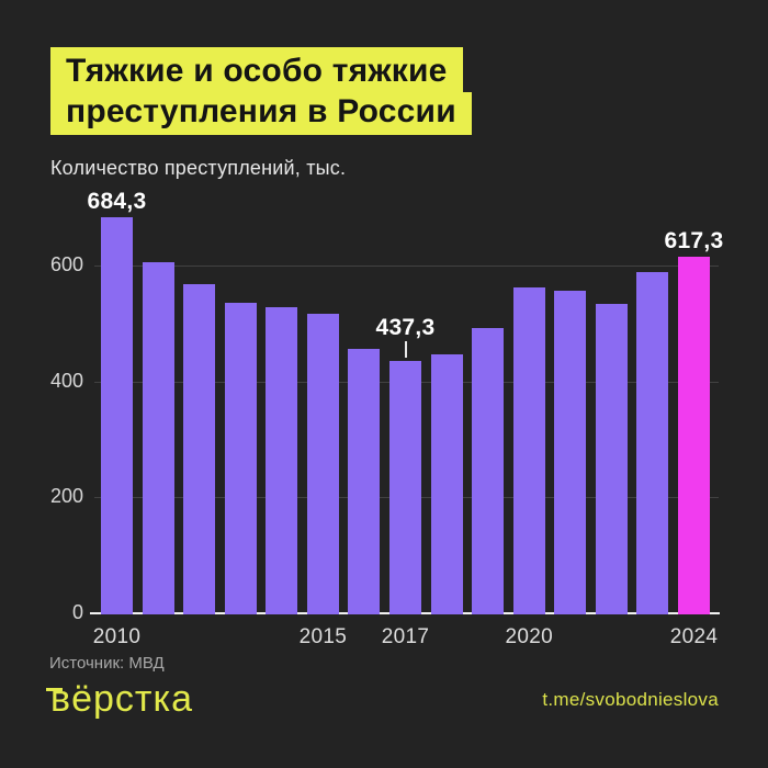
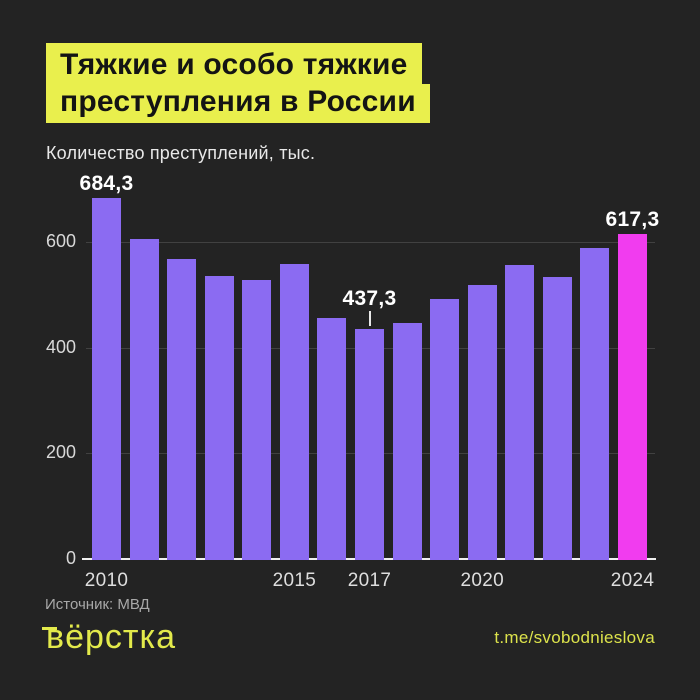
2015: 520 -> 560
2020: 560 -> 520
